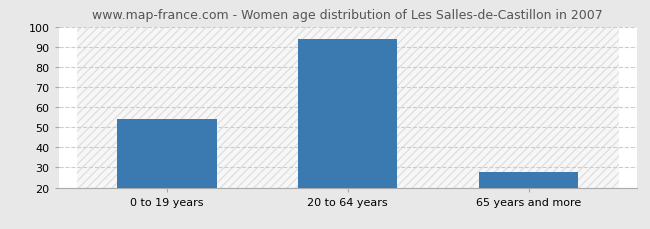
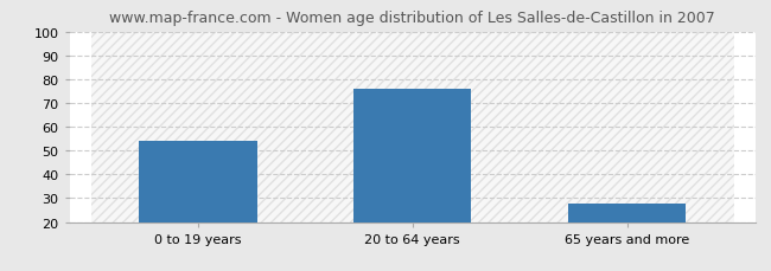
20 to 64 years: 94 -> 76
